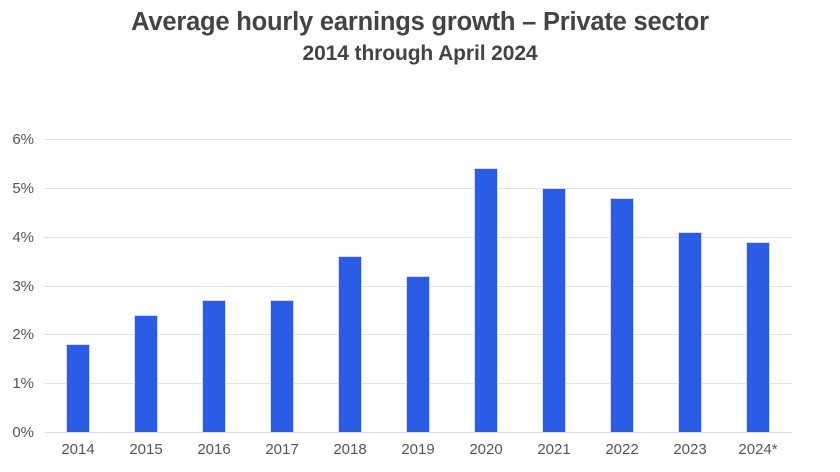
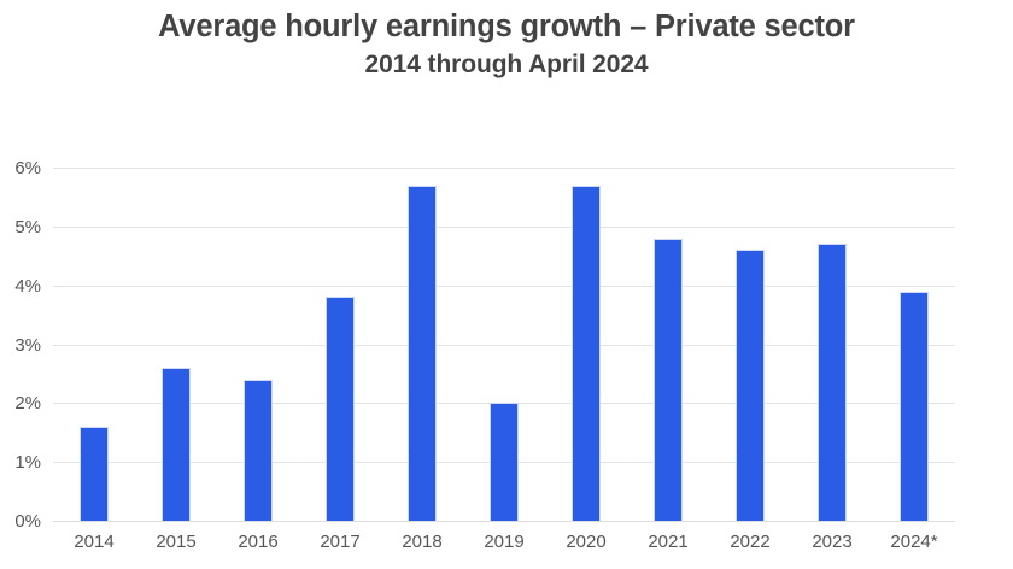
2014: 1.8% -> 1.6%
2015: 2.4% -> 2.6%
2016: 2.7% -> 2.4%
2017: 2.7% -> 3.8%
2018: 3.6% -> 5.7%
2019: 3.2% -> 2.0%
2020: 5.4% -> 5.7%
2021: 5.0% -> 4.8%
2022: 4.8% -> 4.6%
2023: 4.1% -> 4.7%
